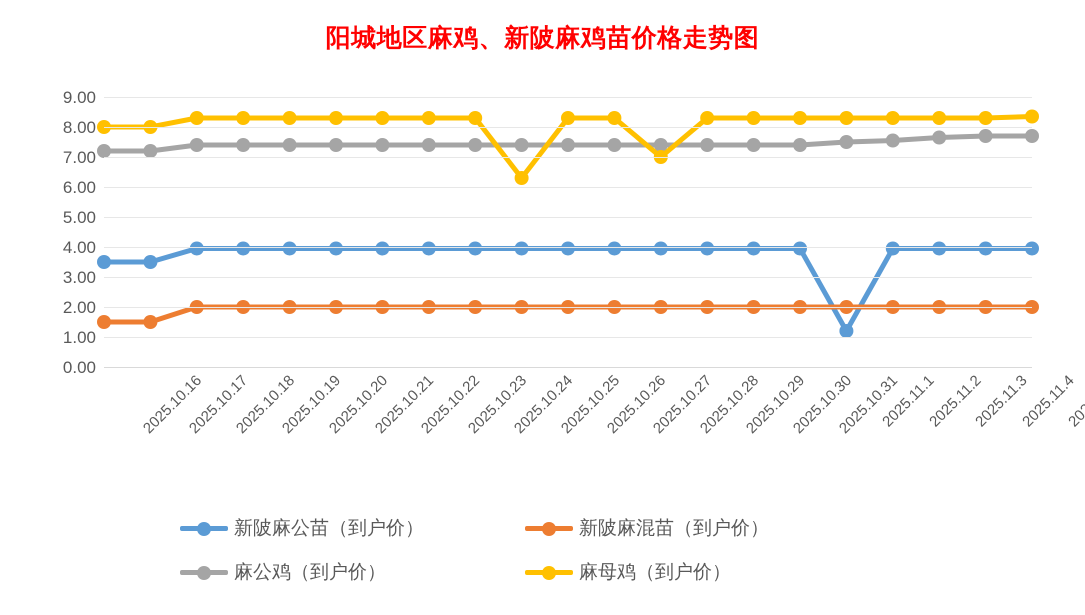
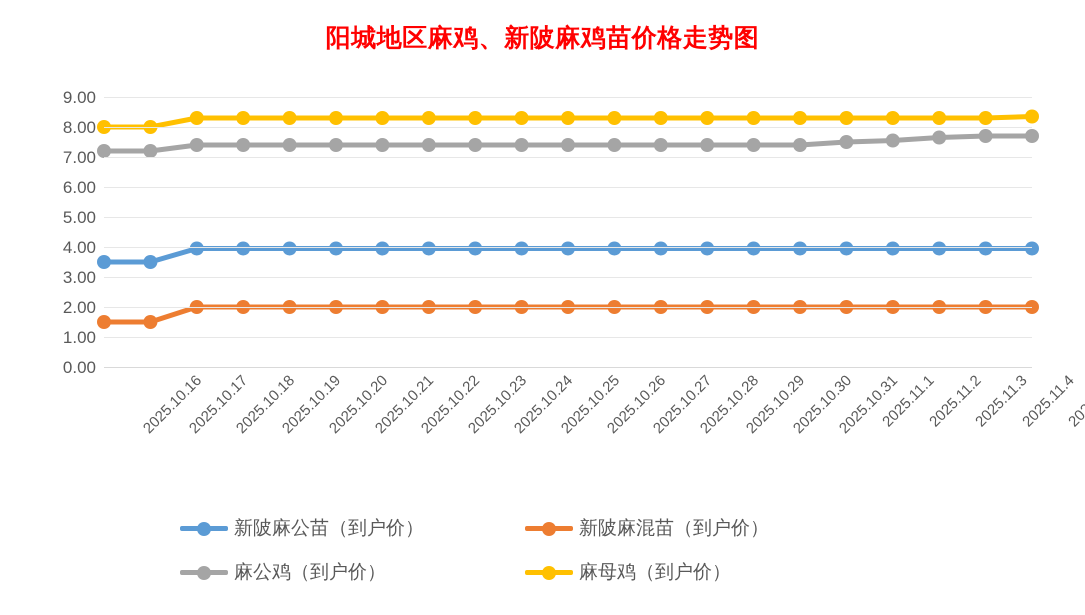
麻母鸡（到户价）/2025.10.25: 6.3 -> 8.3
麻母鸡（到户价）/2025.10.28: 7.0 -> 8.3
新陂麻公苗（到户价）/2025.11.1: 1.2 -> 4.0
